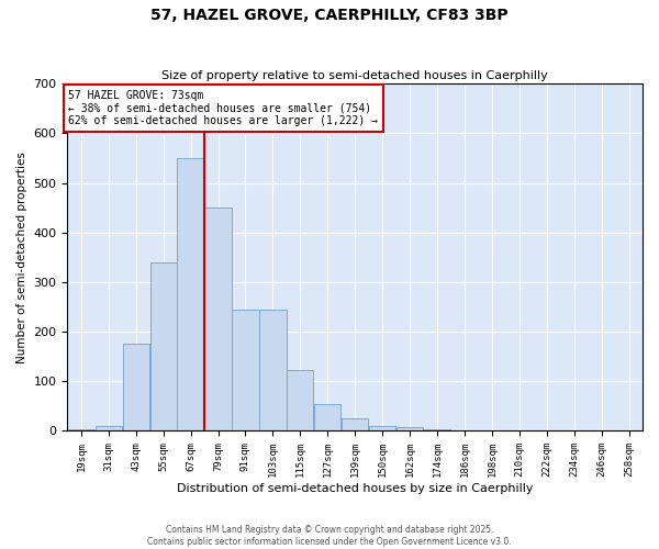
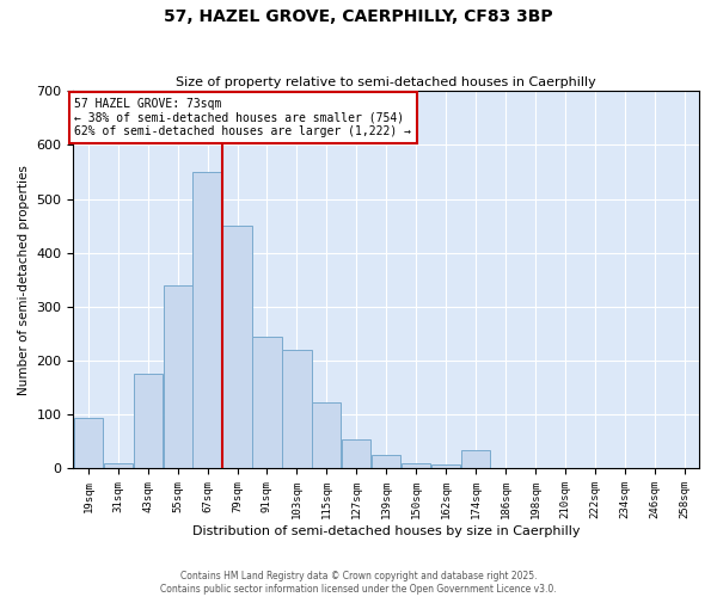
19sqm: 3 -> 95
103sqm: 245 -> 220
174sqm: 3 -> 35
